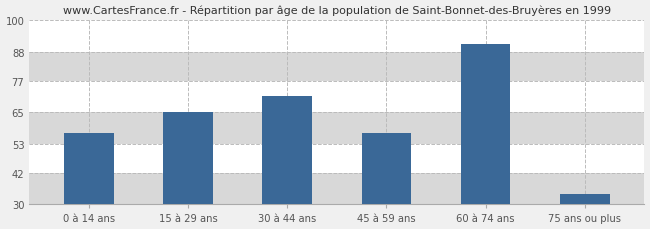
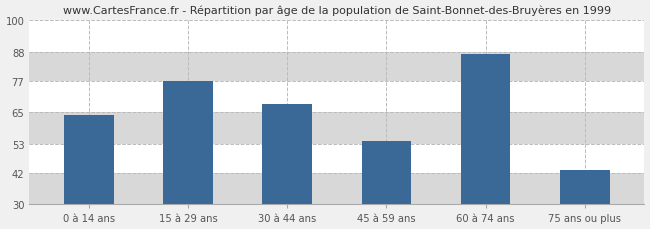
0 à 14 ans: 57 -> 64
15 à 29 ans: 65 -> 77
30 à 44 ans: 71 -> 68
45 à 59 ans: 57 -> 54
60 à 74 ans: 91 -> 87
75 ans ou plus: 34 -> 43
